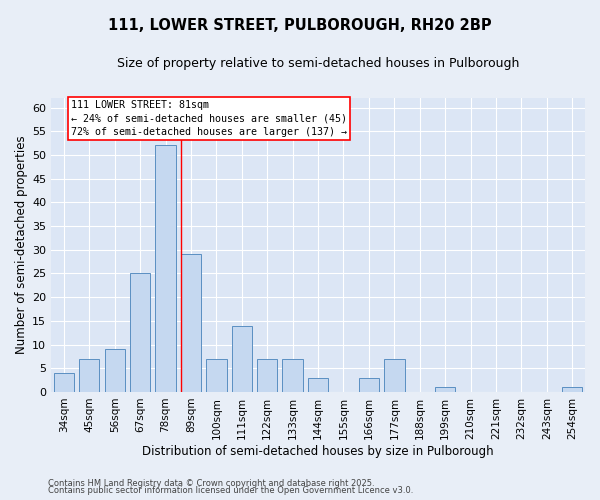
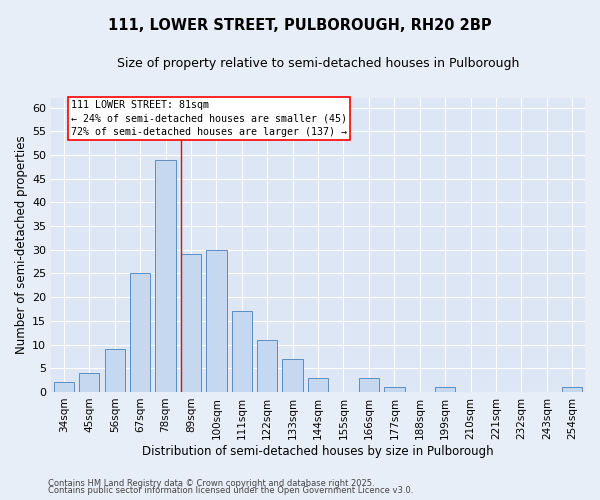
34sqm: 4 -> 2
45sqm: 7 -> 4
78sqm: 52 -> 49
100sqm: 7 -> 30
111sqm: 14 -> 17
122sqm: 7 -> 11
177sqm: 7 -> 1
